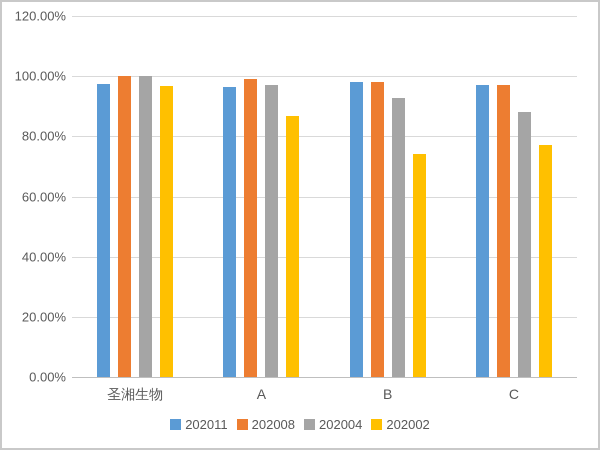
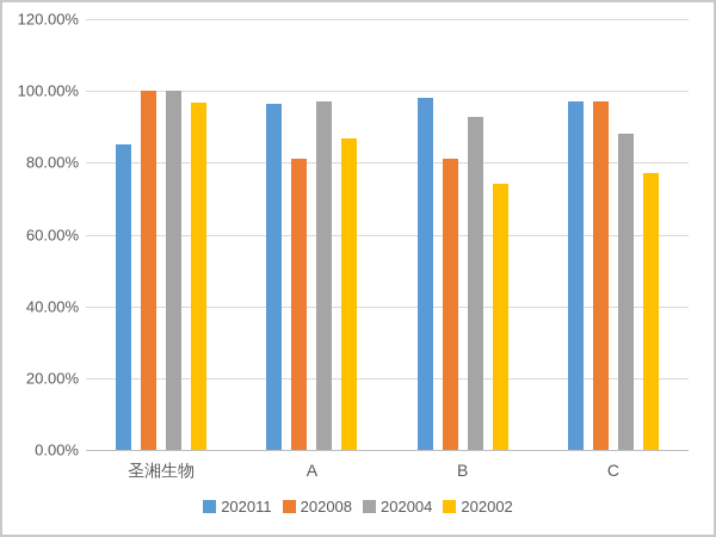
202011/圣湘生物: 97% -> 85%
202008/A: 99% -> 81%
202008/B: 98% -> 81%
